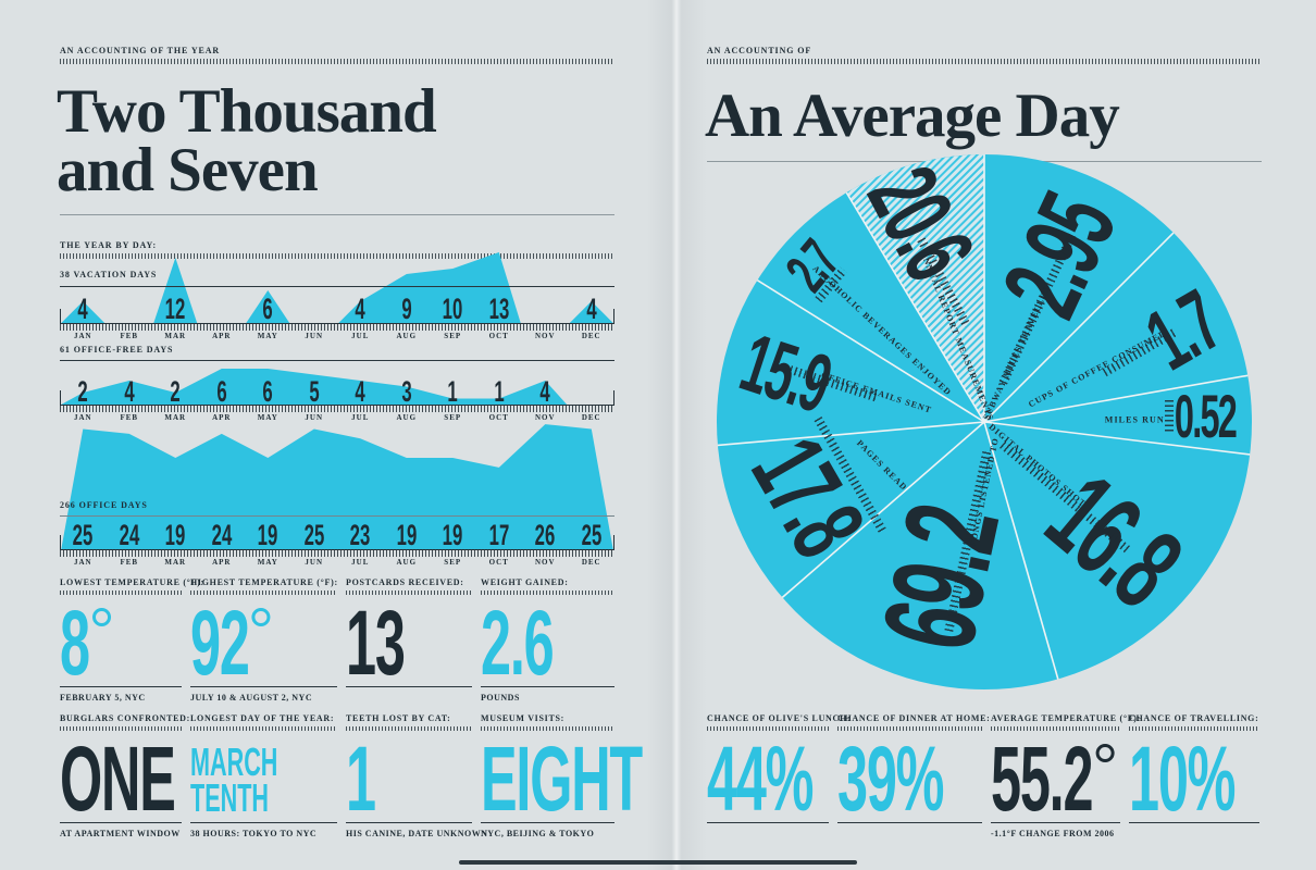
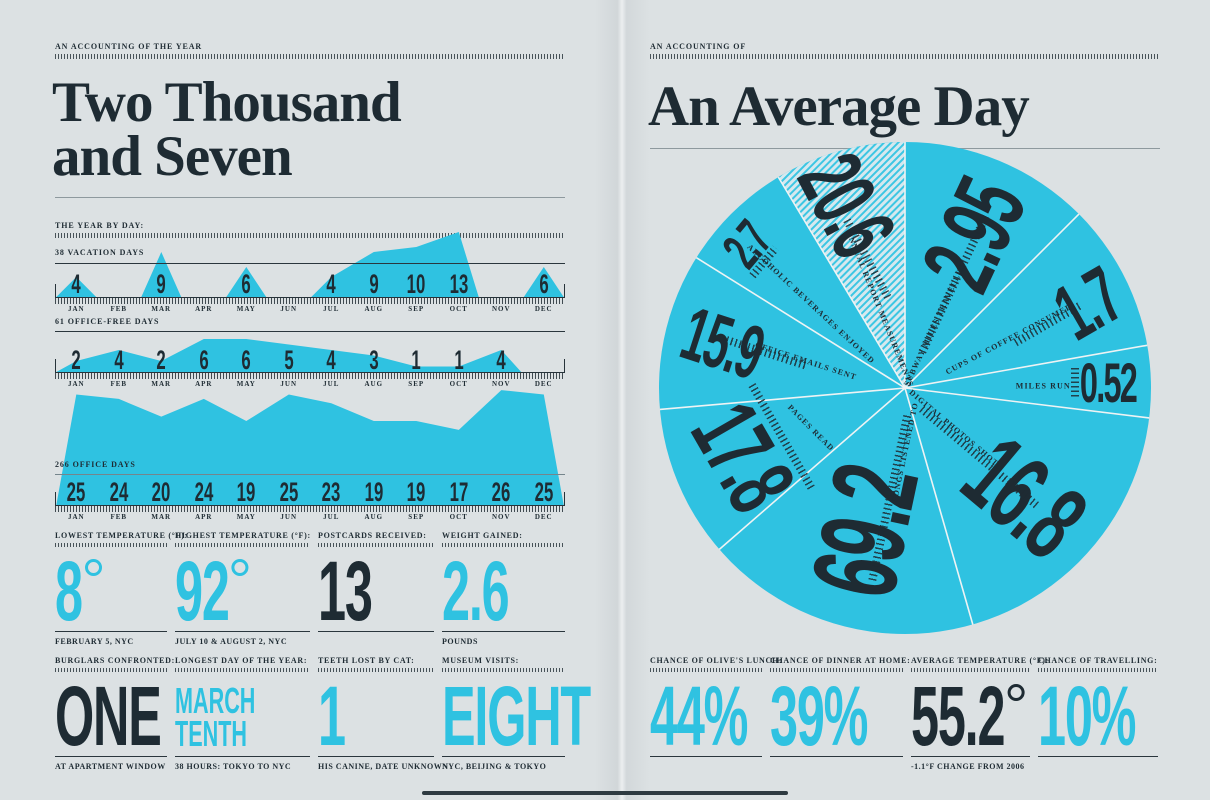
38 VACATION DAYS/MAR: 12 -> 9
38 VACATION DAYS/DEC: 4 -> 6
266 OFFICE DAYS/MAR: 19 -> 20
